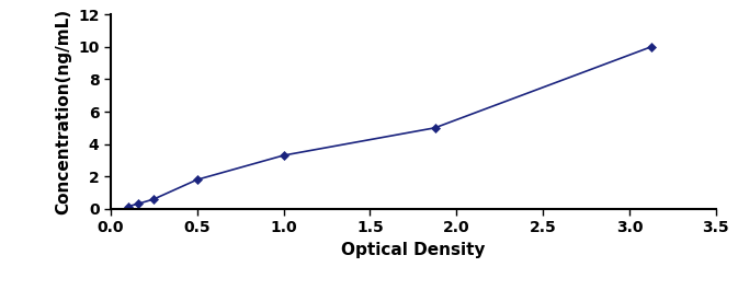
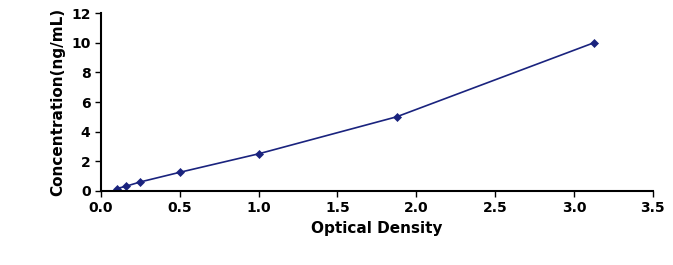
0.5: 1.8 -> 1.2
1.0: 3.3 -> 2.5
